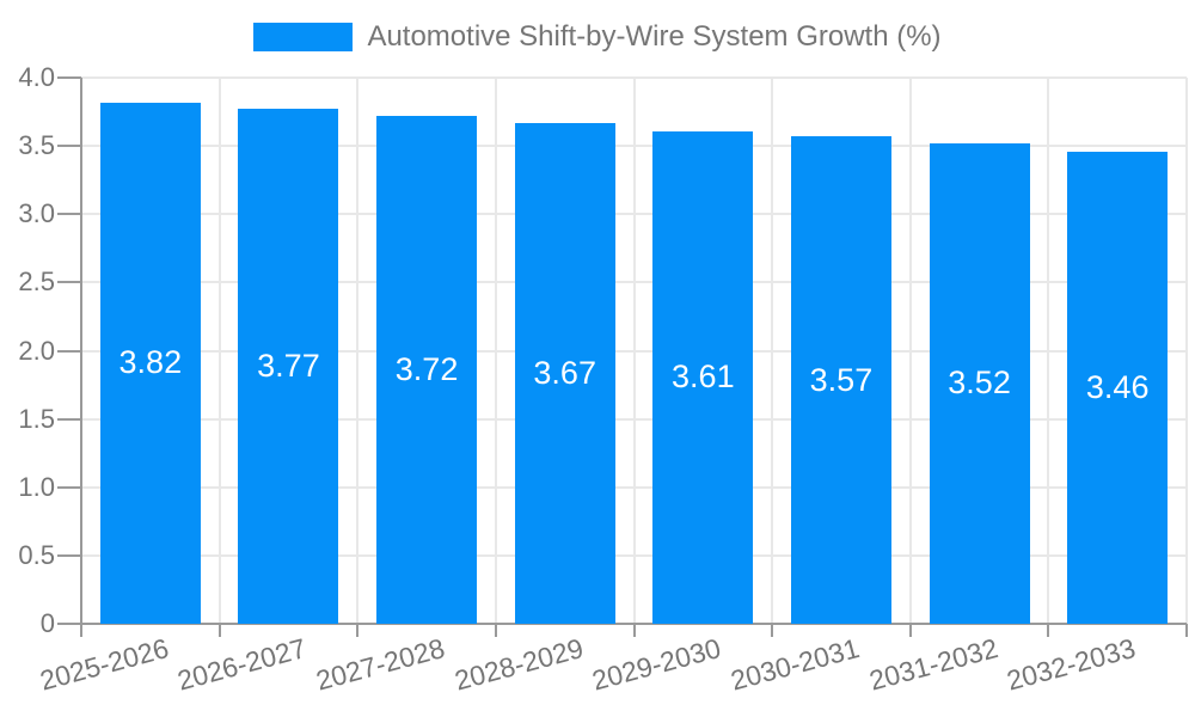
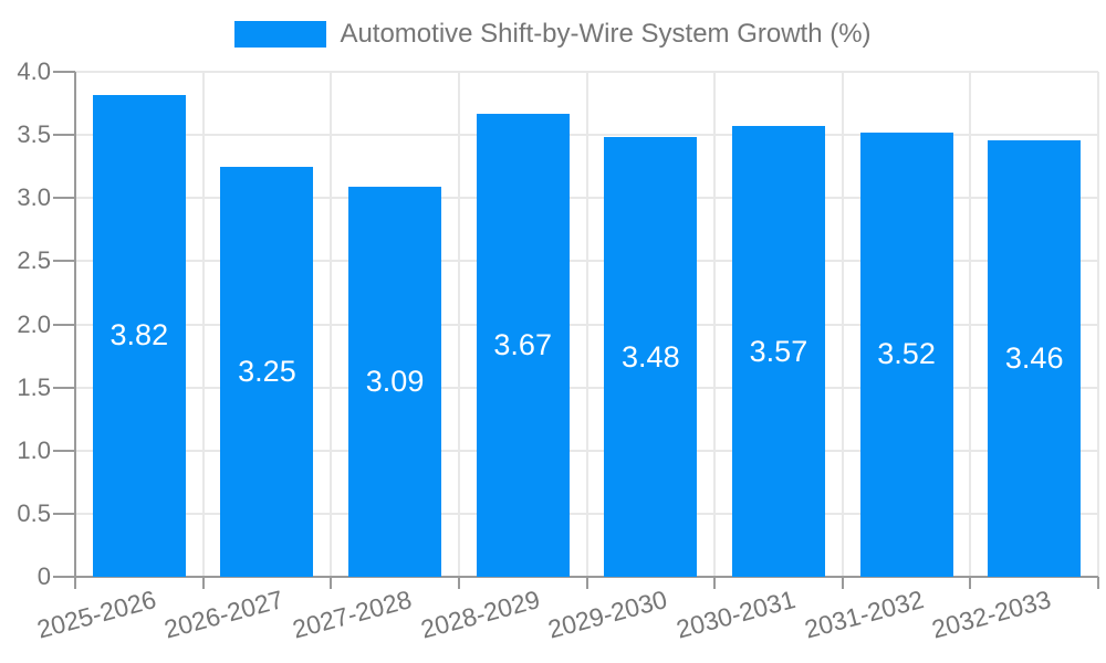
2026-2027: 3.77 -> 3.25
2027-2028: 3.72 -> 3.09
2029-2030: 3.61 -> 3.48
